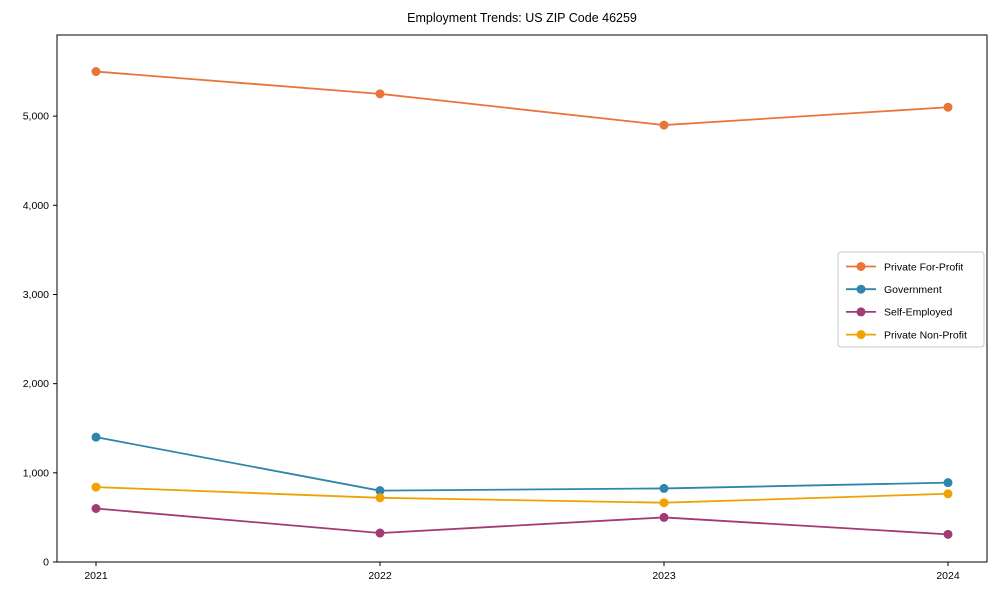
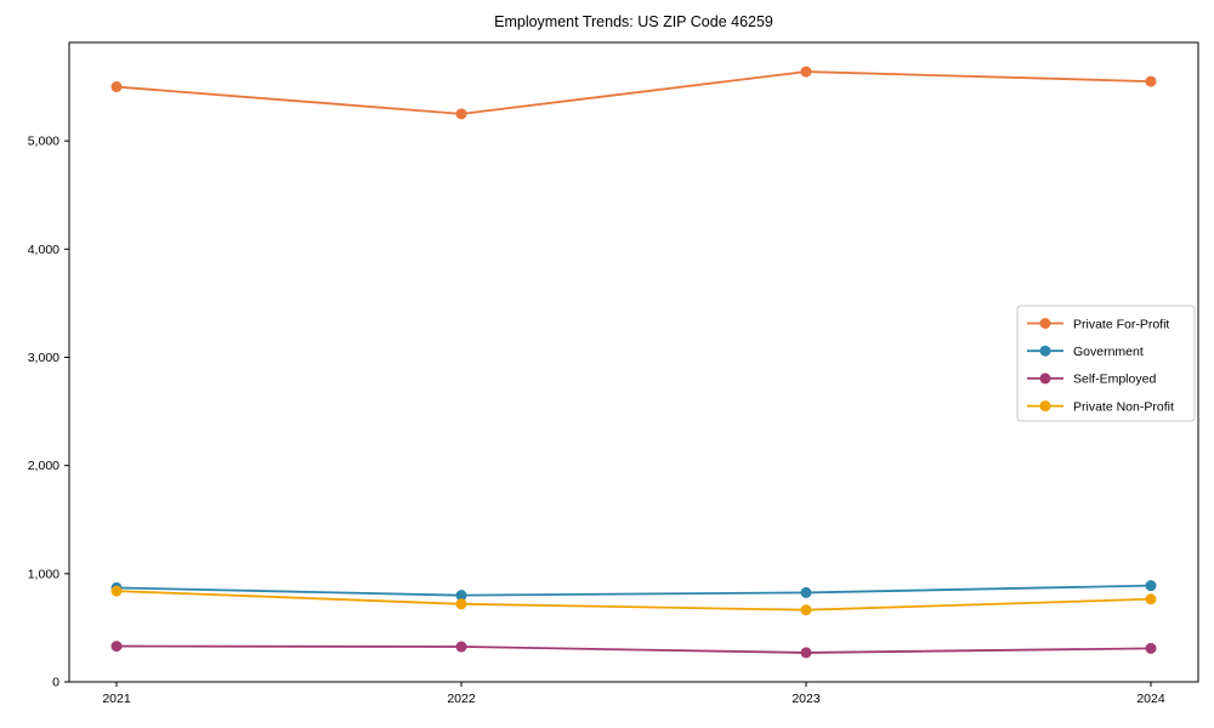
Government/2021: 1400 -> 900
Self-Employed/2021: 600 -> 300
Private For-Profit/2023: 4900 -> 5600
Self-Employed/2023: 500 -> 300
Private For-Profit/2024: 5100 -> 5600
